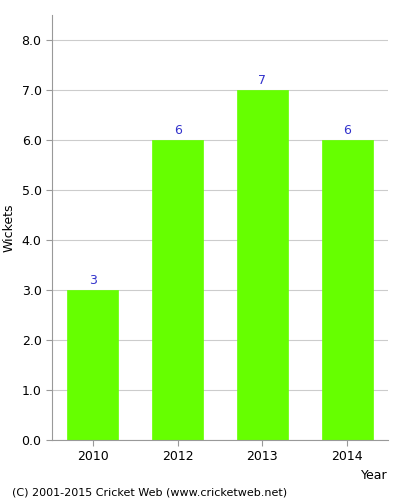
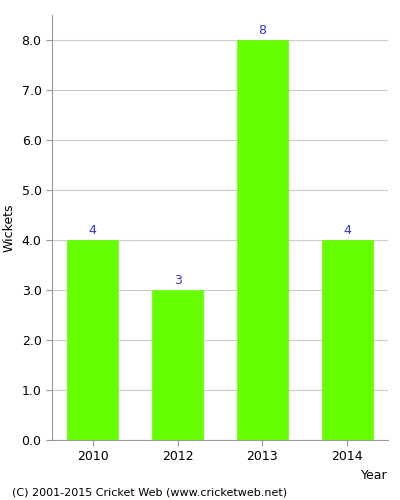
2010: 3 -> 4
2012: 6 -> 3
2013: 7 -> 8
2014: 6 -> 4
